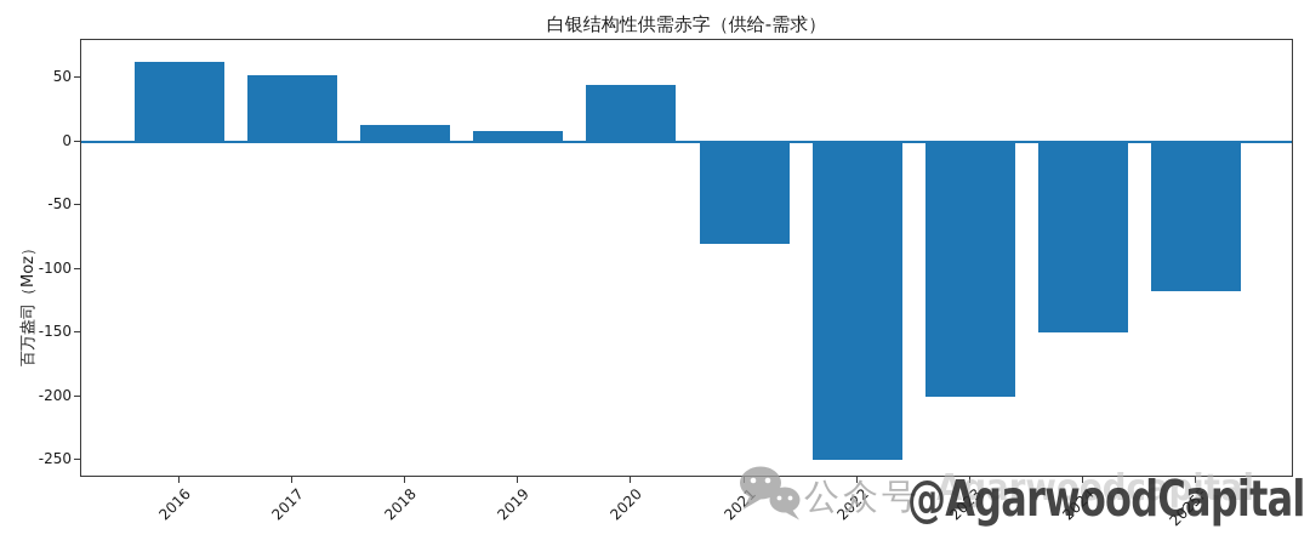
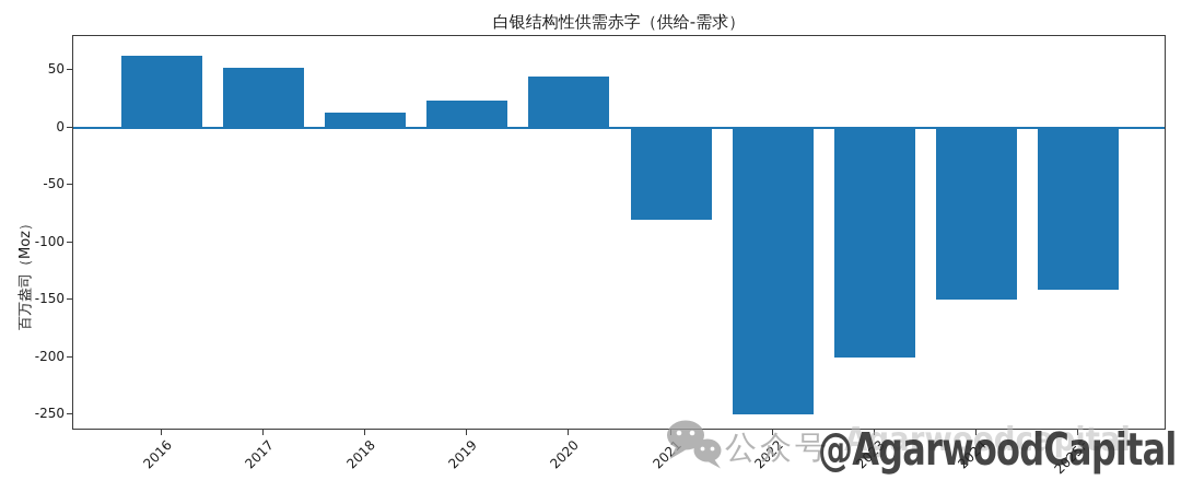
2019: 9 -> 24
2025F: -117 -> -141
